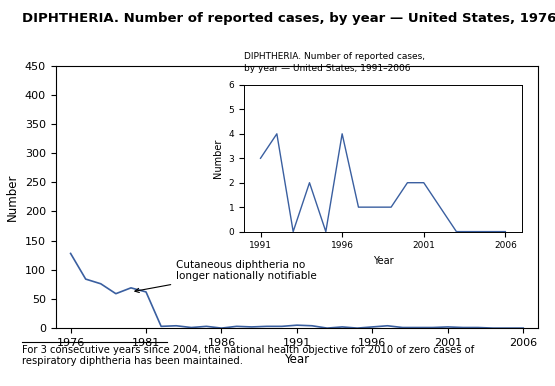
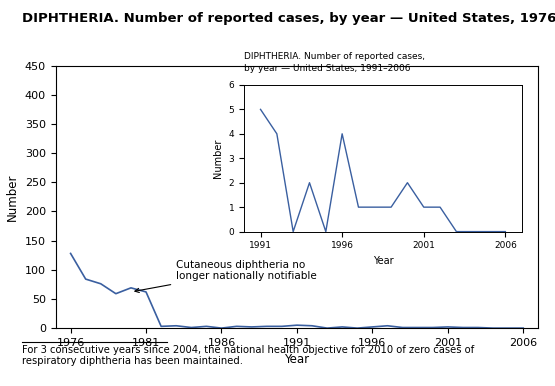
1991: 3 -> 5
2001: 2 -> 1
